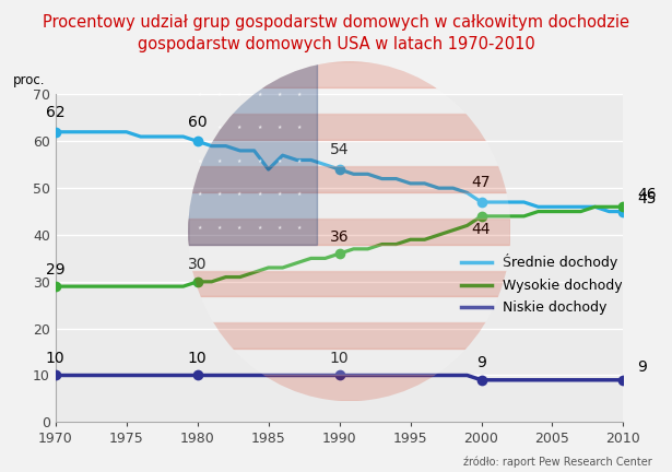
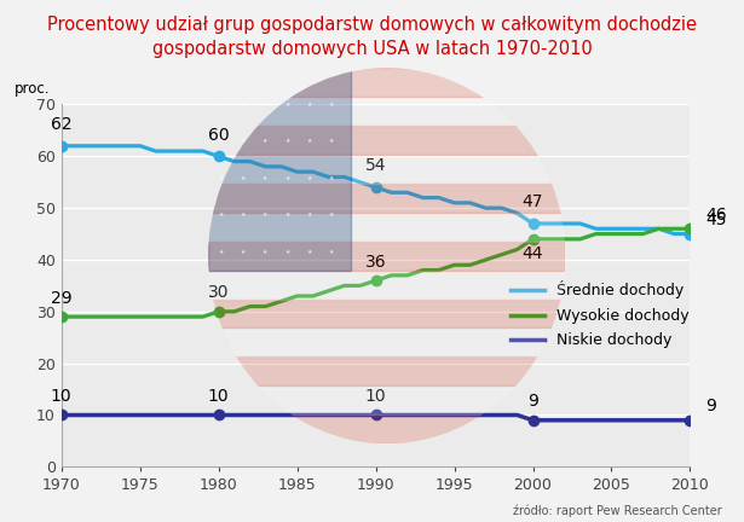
Średnie dochody/1985: 54 -> 57
